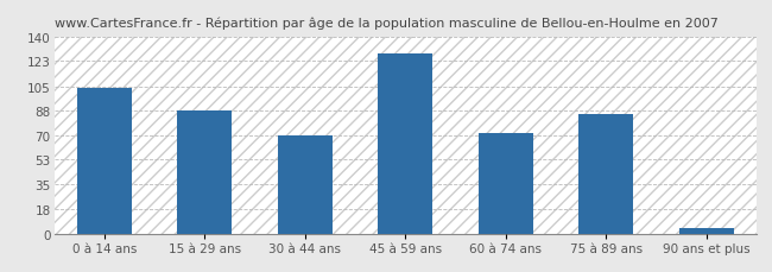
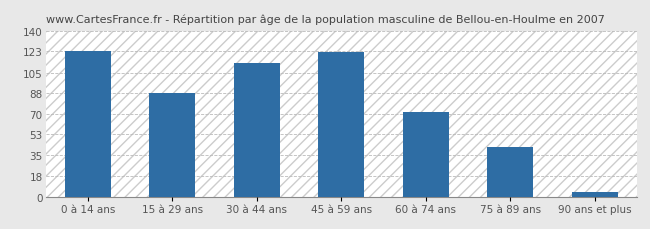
0 à 14 ans: 104 -> 123
30 à 44 ans: 70 -> 113
45 à 59 ans: 128 -> 122
75 à 89 ans: 85 -> 42
